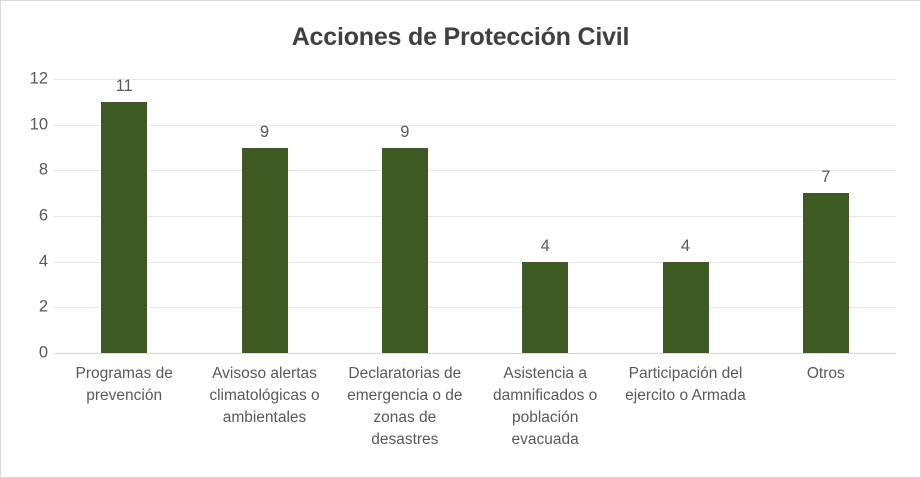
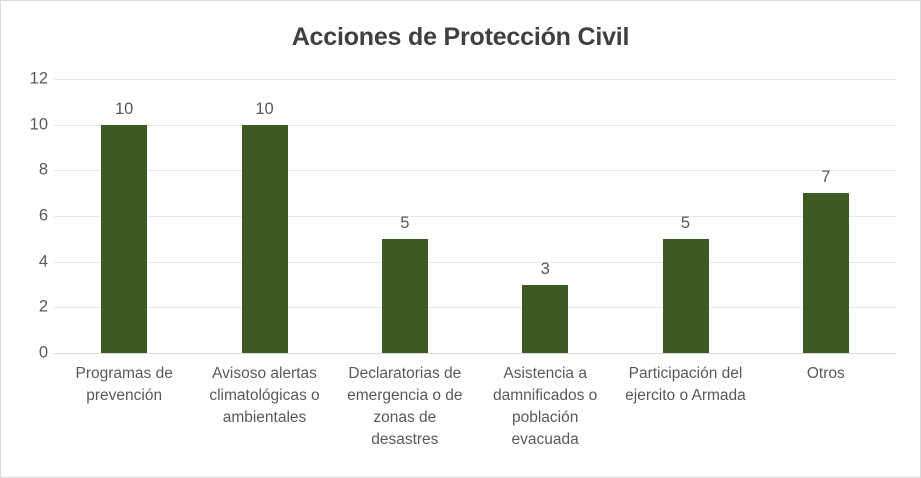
Programas de prevención: 11 -> 10
Avisoso alertas climatológicas o ambientales: 9 -> 10
Declaratorias de emergencia o de zonas de desastres: 9 -> 5
Asistencia a damnificados o población evacuada: 4 -> 3
Participación del ejercito o Armada: 4 -> 5
